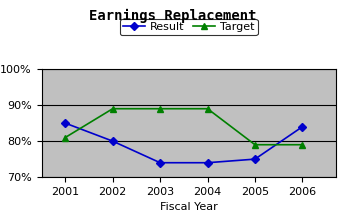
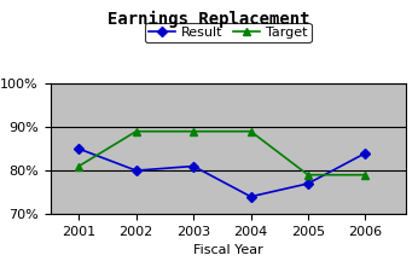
Result/2003: 74% -> 81%
Result/2005: 75% -> 77%
